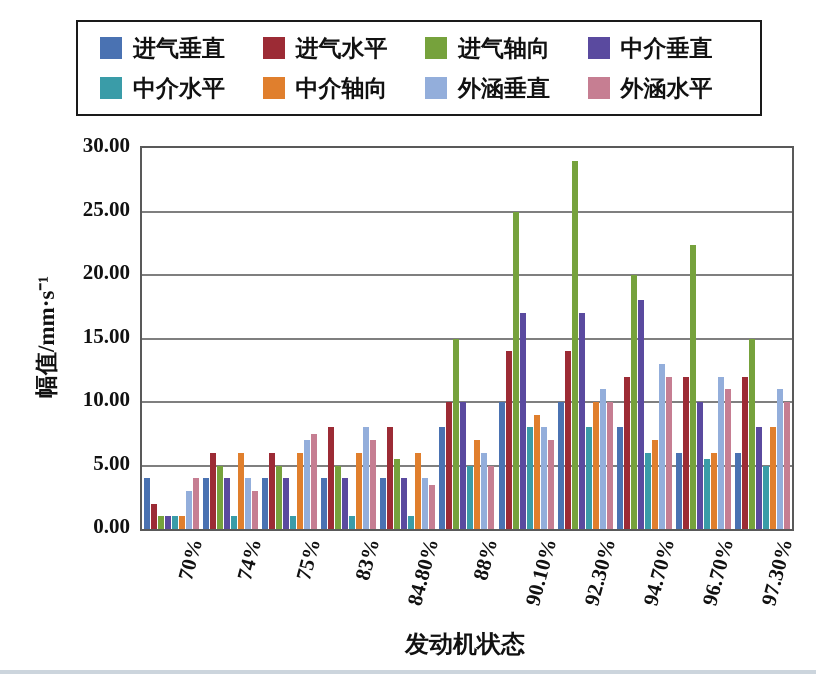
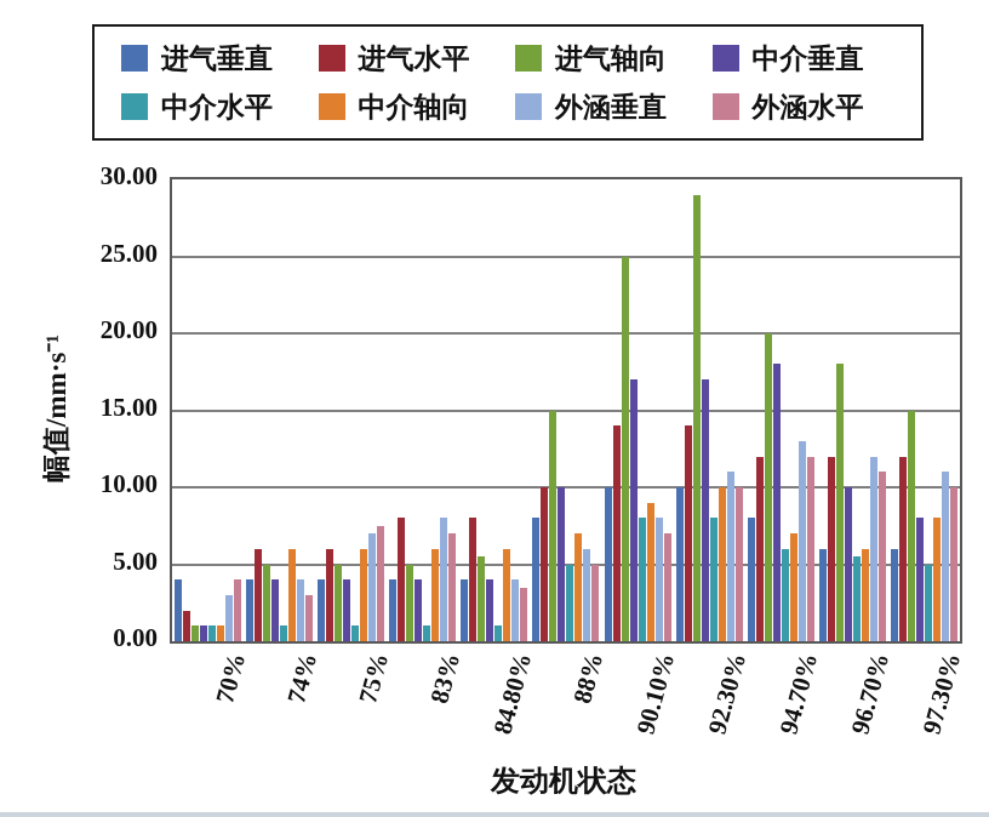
进气轴向/96.70%: 22.4 -> 18.0
